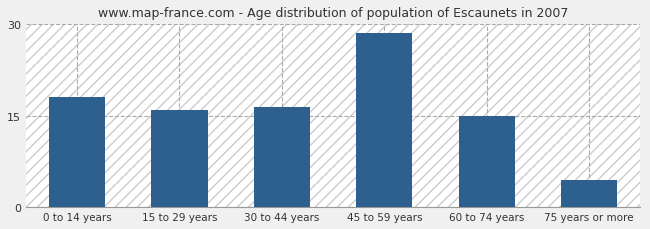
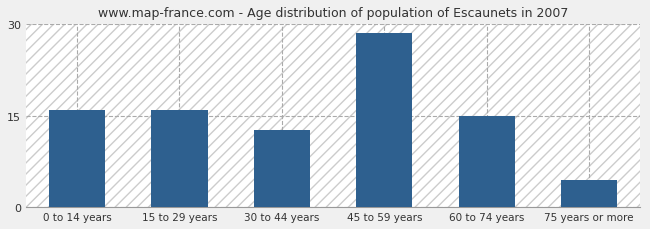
0 to 14 years: 18.0 -> 16.0
30 to 44 years: 16.5 -> 12.6
